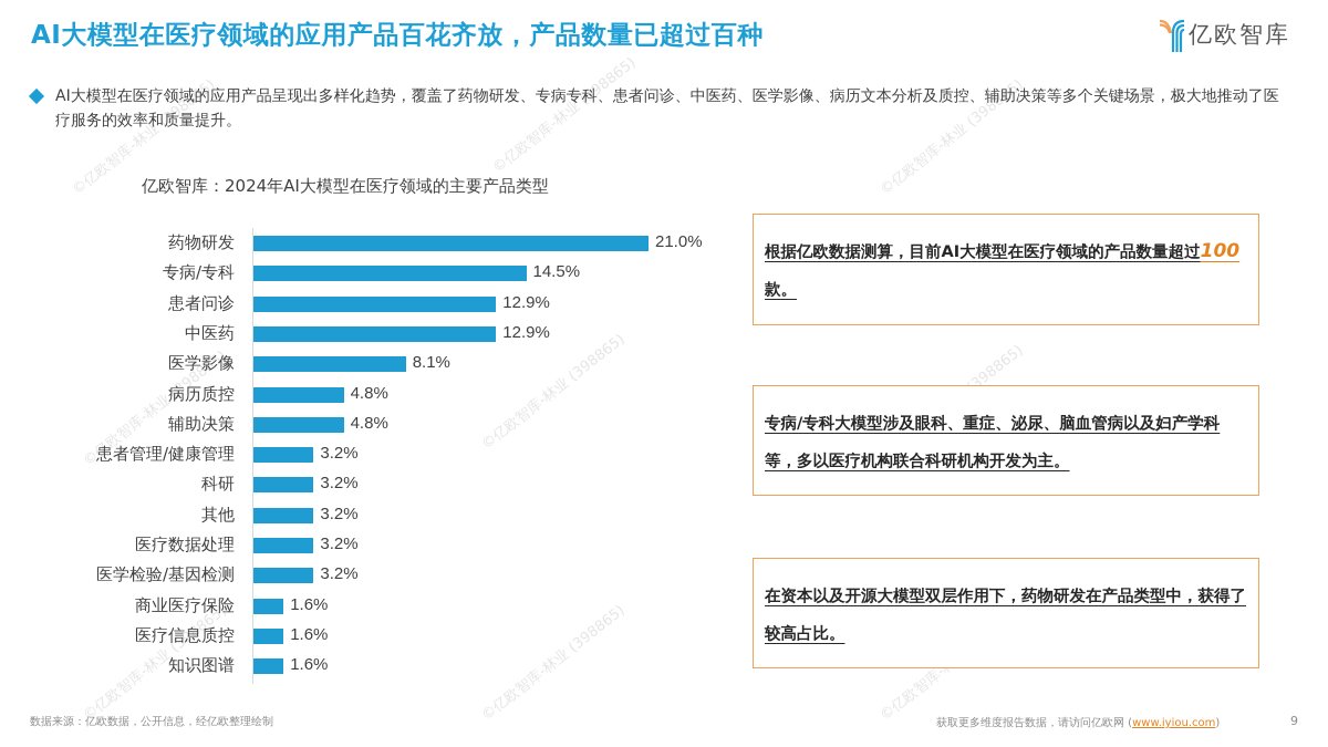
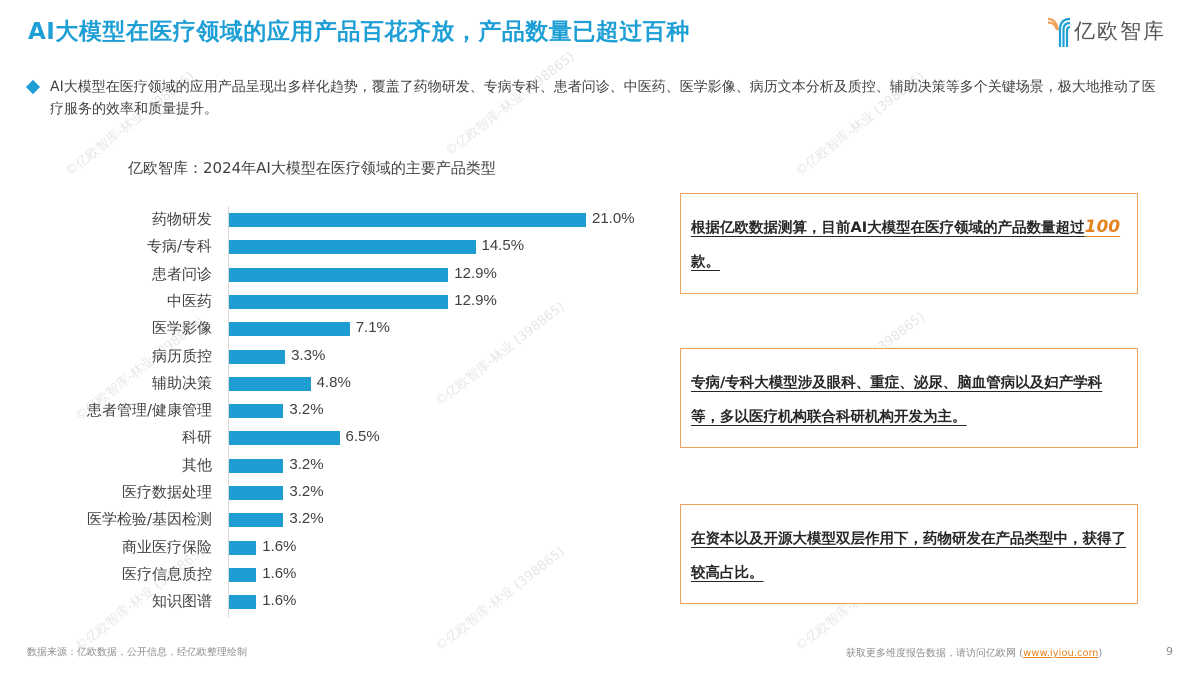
医学影像: 8.1% -> 7.1%
病历质控: 4.8% -> 3.3%
科研: 3.2% -> 6.5%
